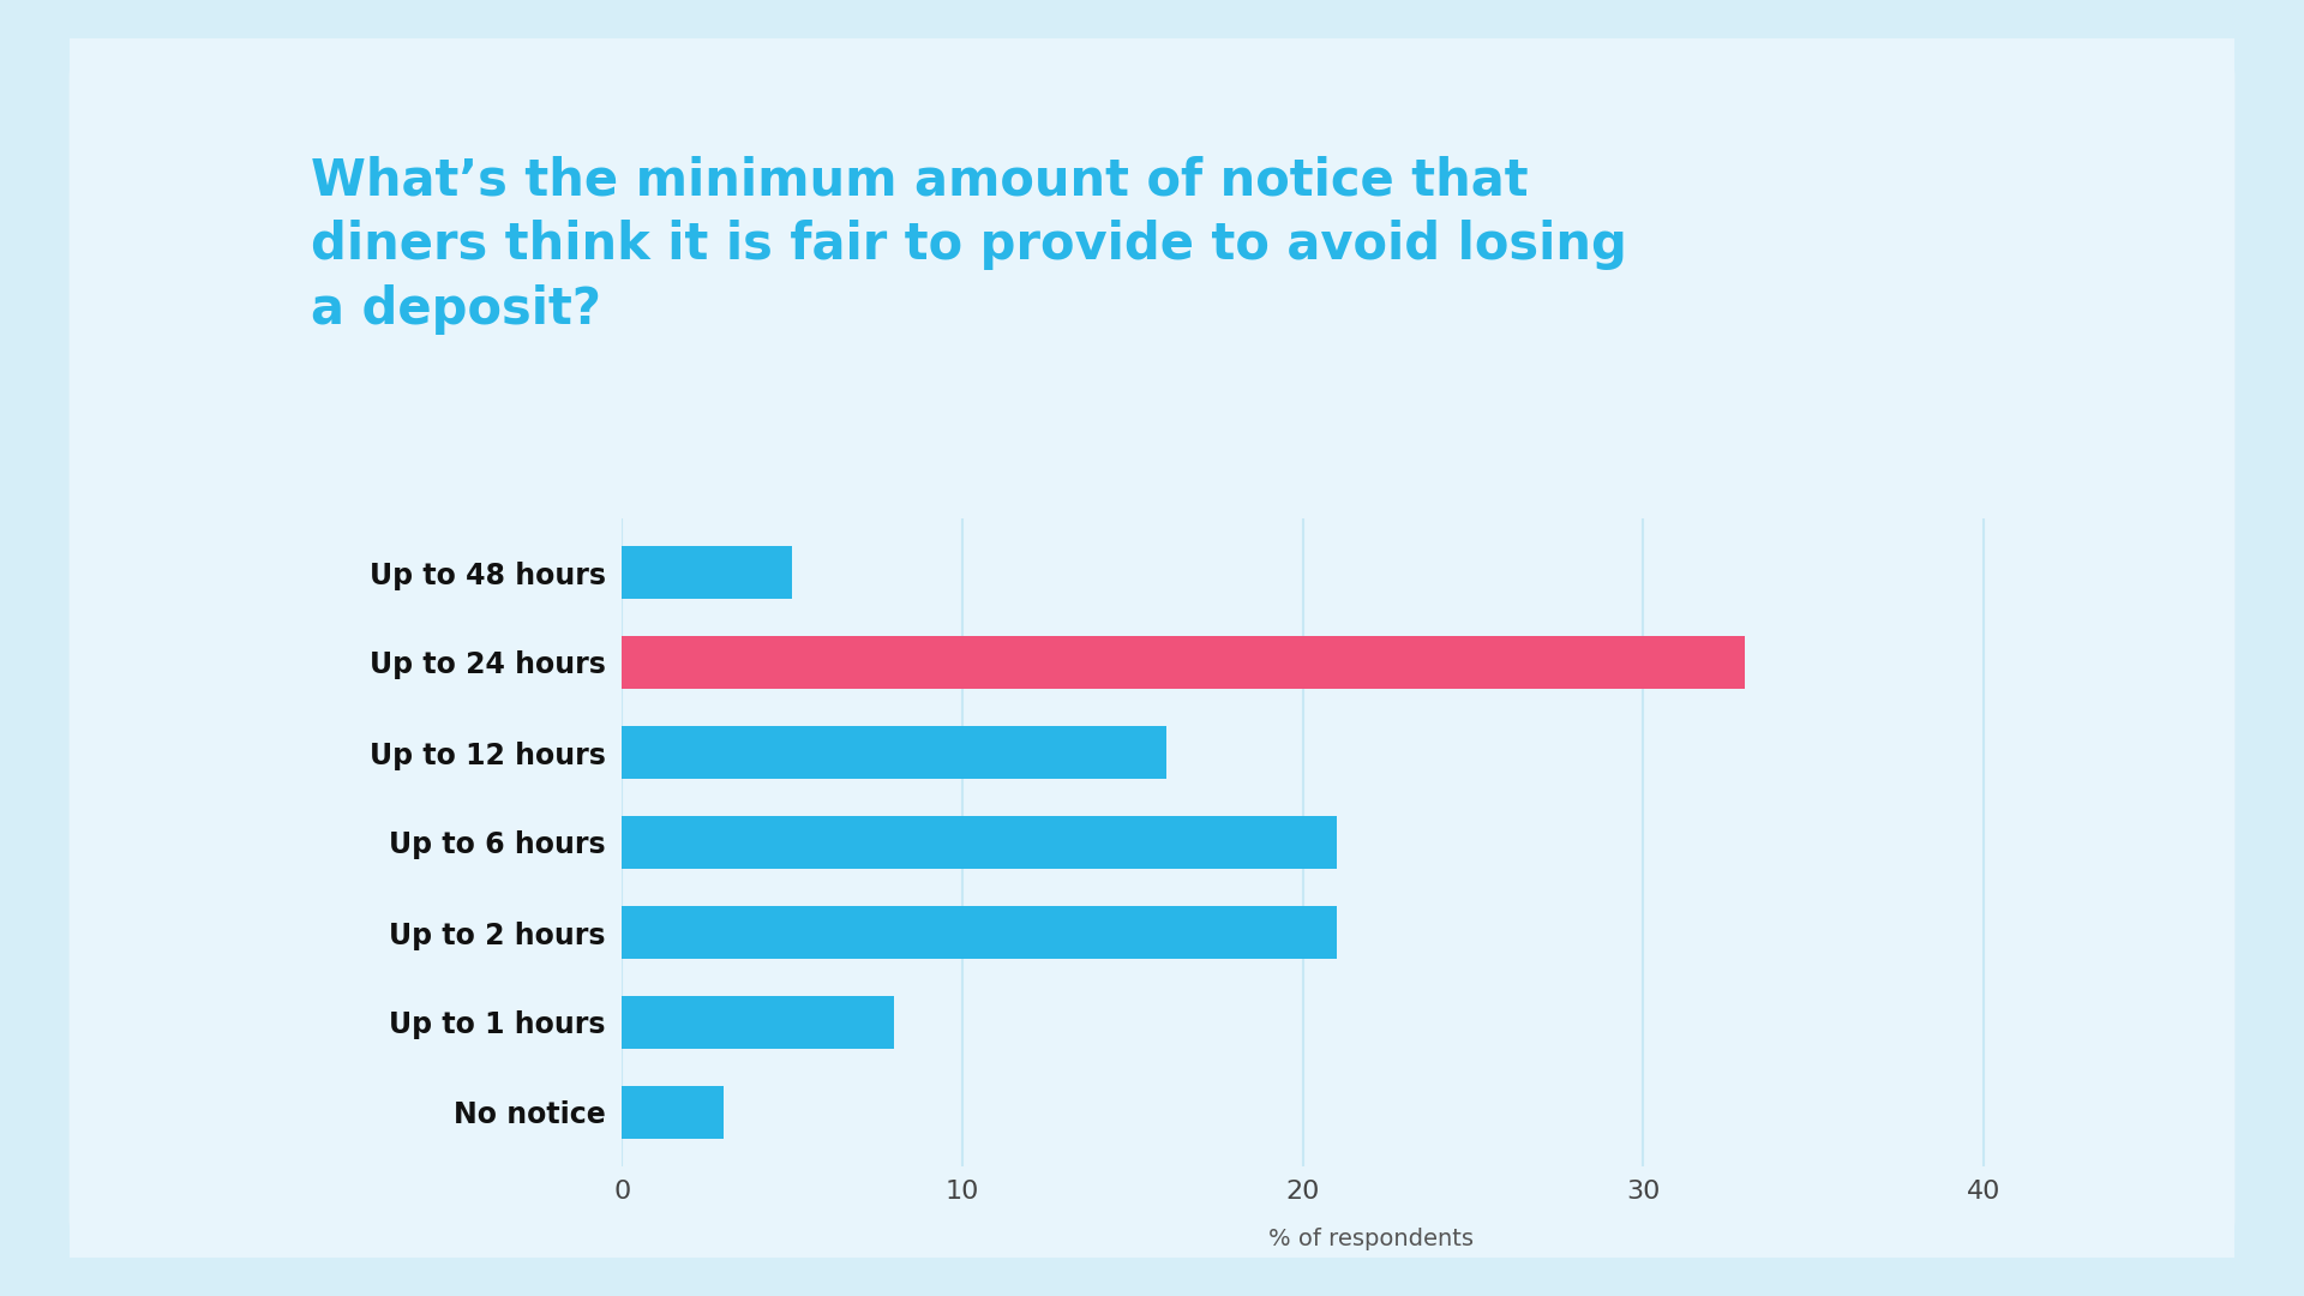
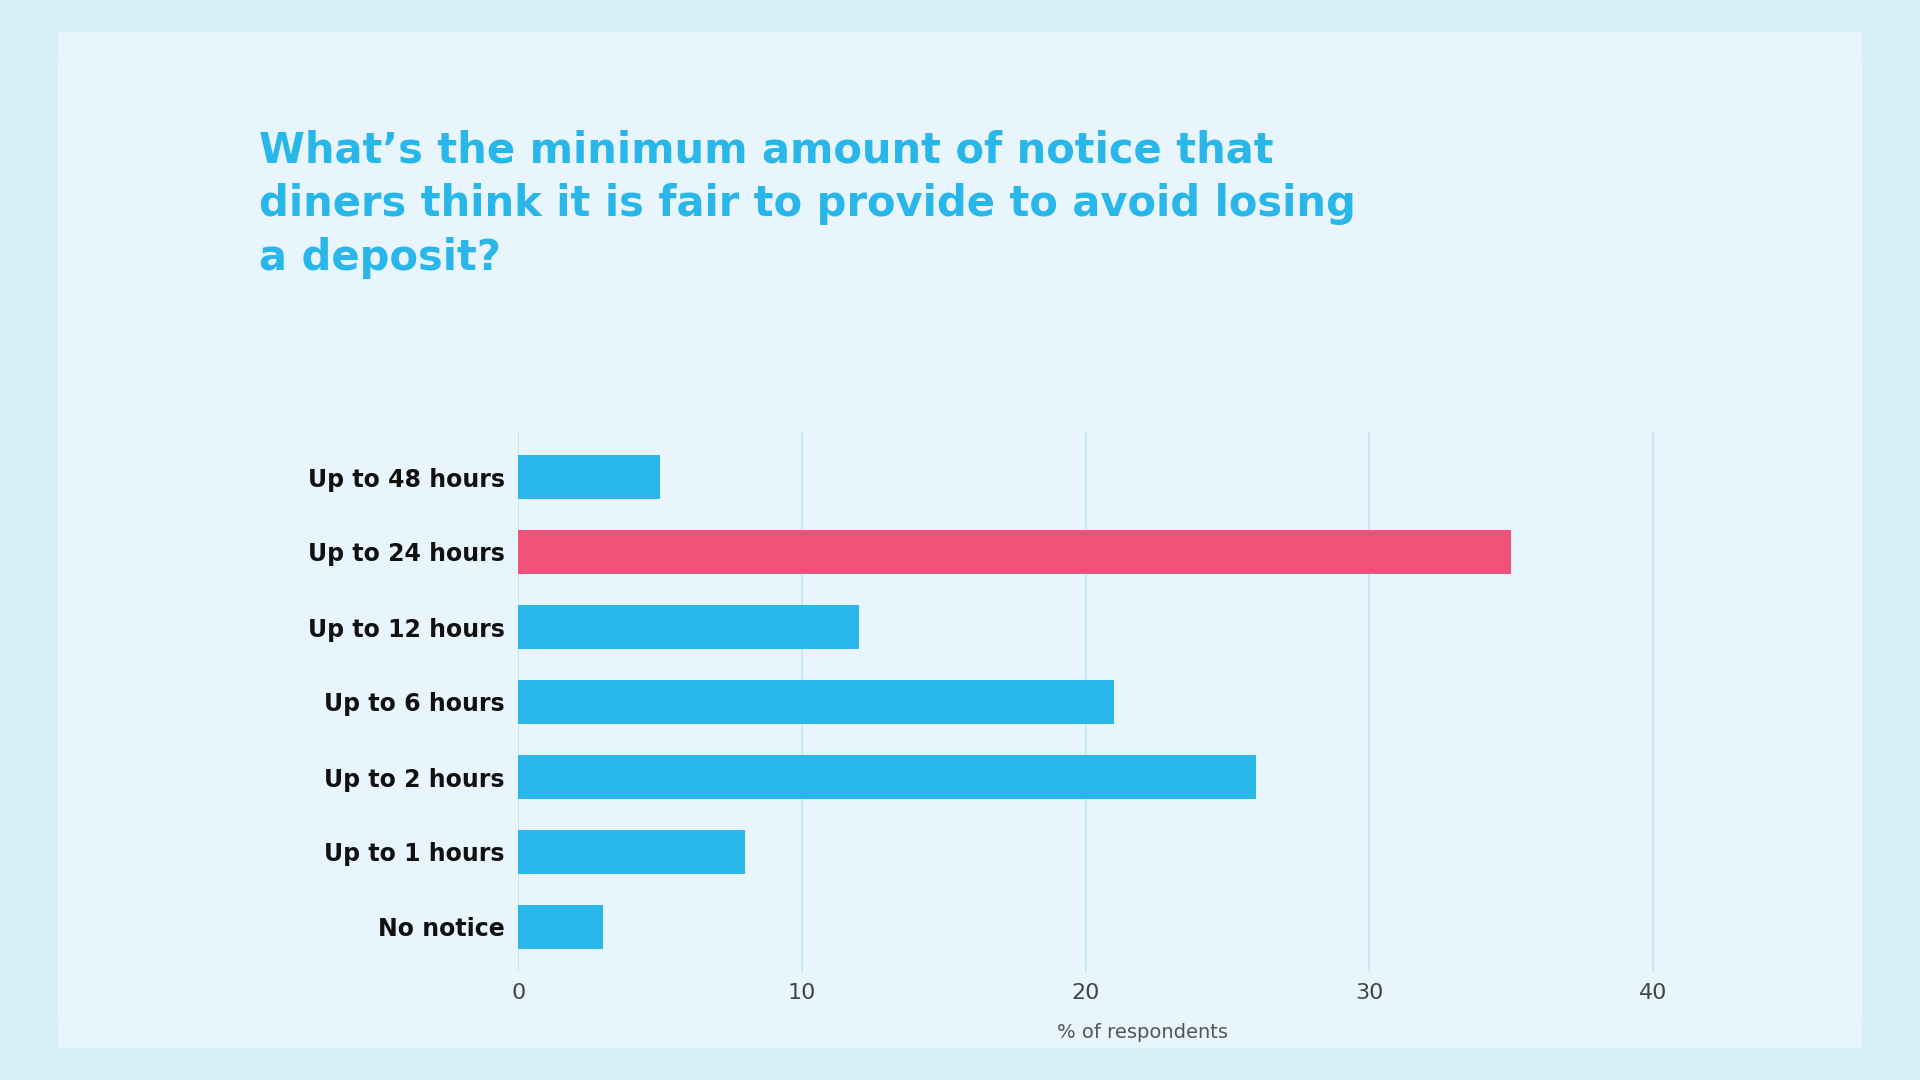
Up to 24 hours: 33 -> 35
Up to 12 hours: 16 -> 12
Up to 2 hours: 21 -> 26
